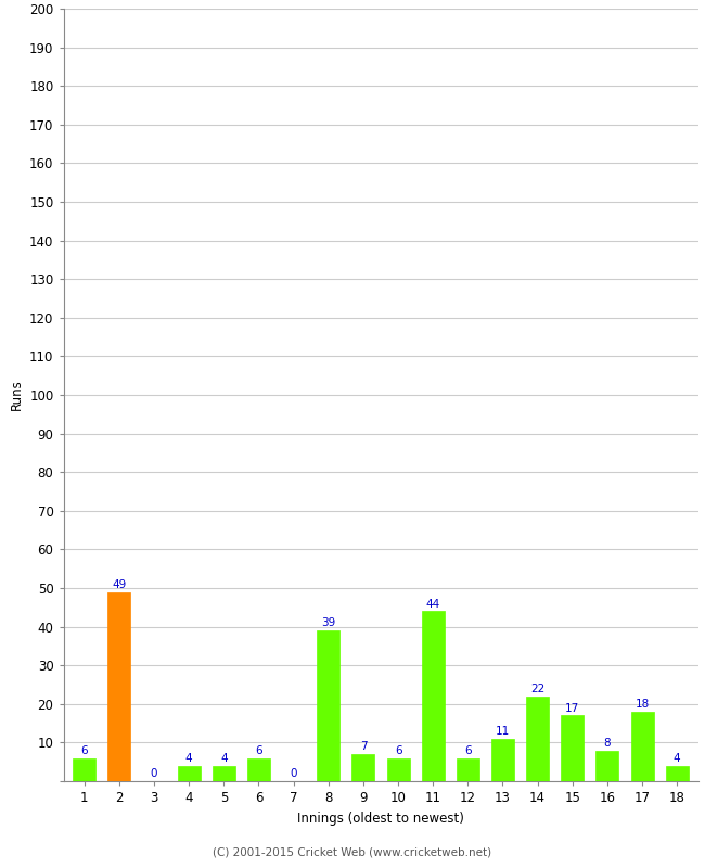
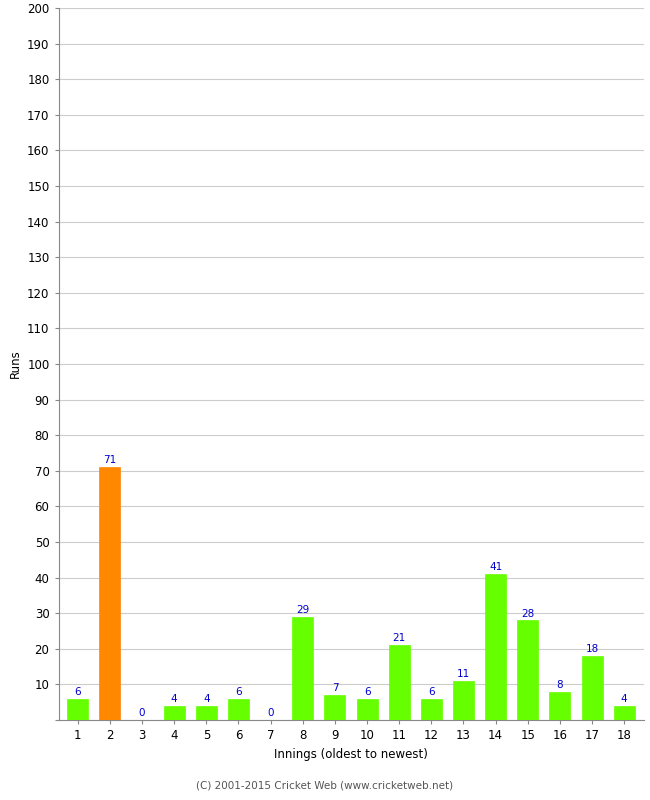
2: 49 -> 71
8: 39 -> 29
11: 44 -> 21
14: 22 -> 41
15: 17 -> 28
